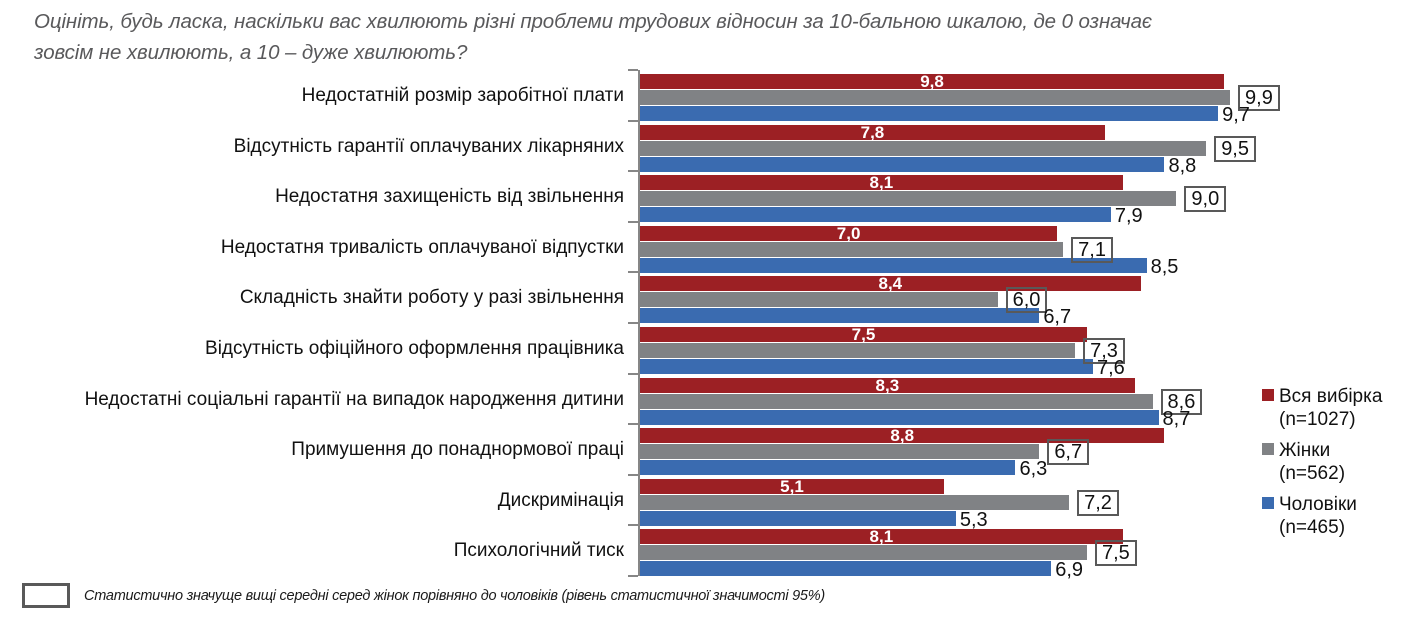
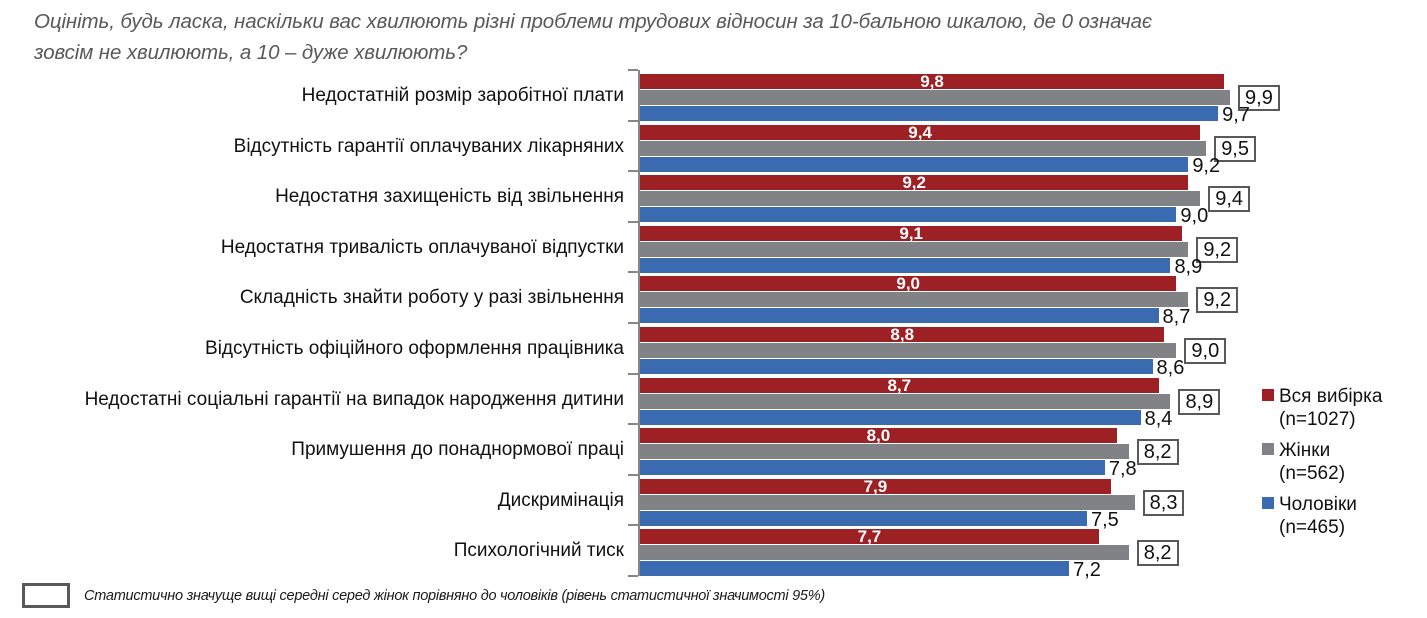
Вся вибірка/Відсутність гарантії оплачуваних лікарняних: 7,8 -> 9,4
Чоловіки/Відсутність гарантії оплачуваних лікарняних: 8,8 -> 9,2
Вся вибірка/Недостатня захищеність від звільнення: 8,1 -> 9,2
Жінки/Недостатня захищеність від звільнення: 9,0 -> 9,4
Чоловіки/Недостатня захищеність від звільнення: 7,9 -> 9,0
Вся вибірка/Недостатня тривалість оплачуваної відпустки: 7,0 -> 9,1
Жінки/Недостатня тривалість оплачуваної відпустки: 7,1 -> 9,2
Чоловіки/Недостатня тривалість оплачуваної відпустки: 8,5 -> 8,9
Вся вибірка/Складність знайти роботу у разі звільнення: 8,4 -> 9,0
Жінки/Складність знайти роботу у разі звільнення: 6,0 -> 9,2
Чоловіки/Складність знайти роботу у разі звільнення: 6,7 -> 8,7
Вся вибірка/Відсутність офіційного оформлення працівника: 7,5 -> 8,8
Жінки/Відсутність офіційного оформлення працівника: 7,3 -> 9,0
Чоловіки/Відсутність офіційного оформлення працівника: 7,6 -> 8,6
Вся вибірка/Недостатні соціальні гарантії на випадок народження дитини: 8,3 -> 8,7
Жінки/Недостатні соціальні гарантії на випадок народження дитини: 8,6 -> 8,9
Чоловіки/Недостатні соціальні гарантії на випадок народження дитини: 8,7 -> 8,4
Вся вибірка/Примушення до понаднормової праці: 8,8 -> 8,0
Жінки/Примушення до понаднормової праці: 6,7 -> 8,2
Чоловіки/Примушення до понаднормової праці: 6,3 -> 7,8
Вся вибірка/Дискримінація: 5,1 -> 7,9
Жінки/Дискримінація: 7,2 -> 8,3
Чоловіки/Дискримінація: 5,3 -> 7,5
Вся вибірка/Психологічний тиск: 8,1 -> 7,7
Жінки/Психологічний тиск: 7,5 -> 8,2
Чоловіки/Психологічний тиск: 6,9 -> 7,2
